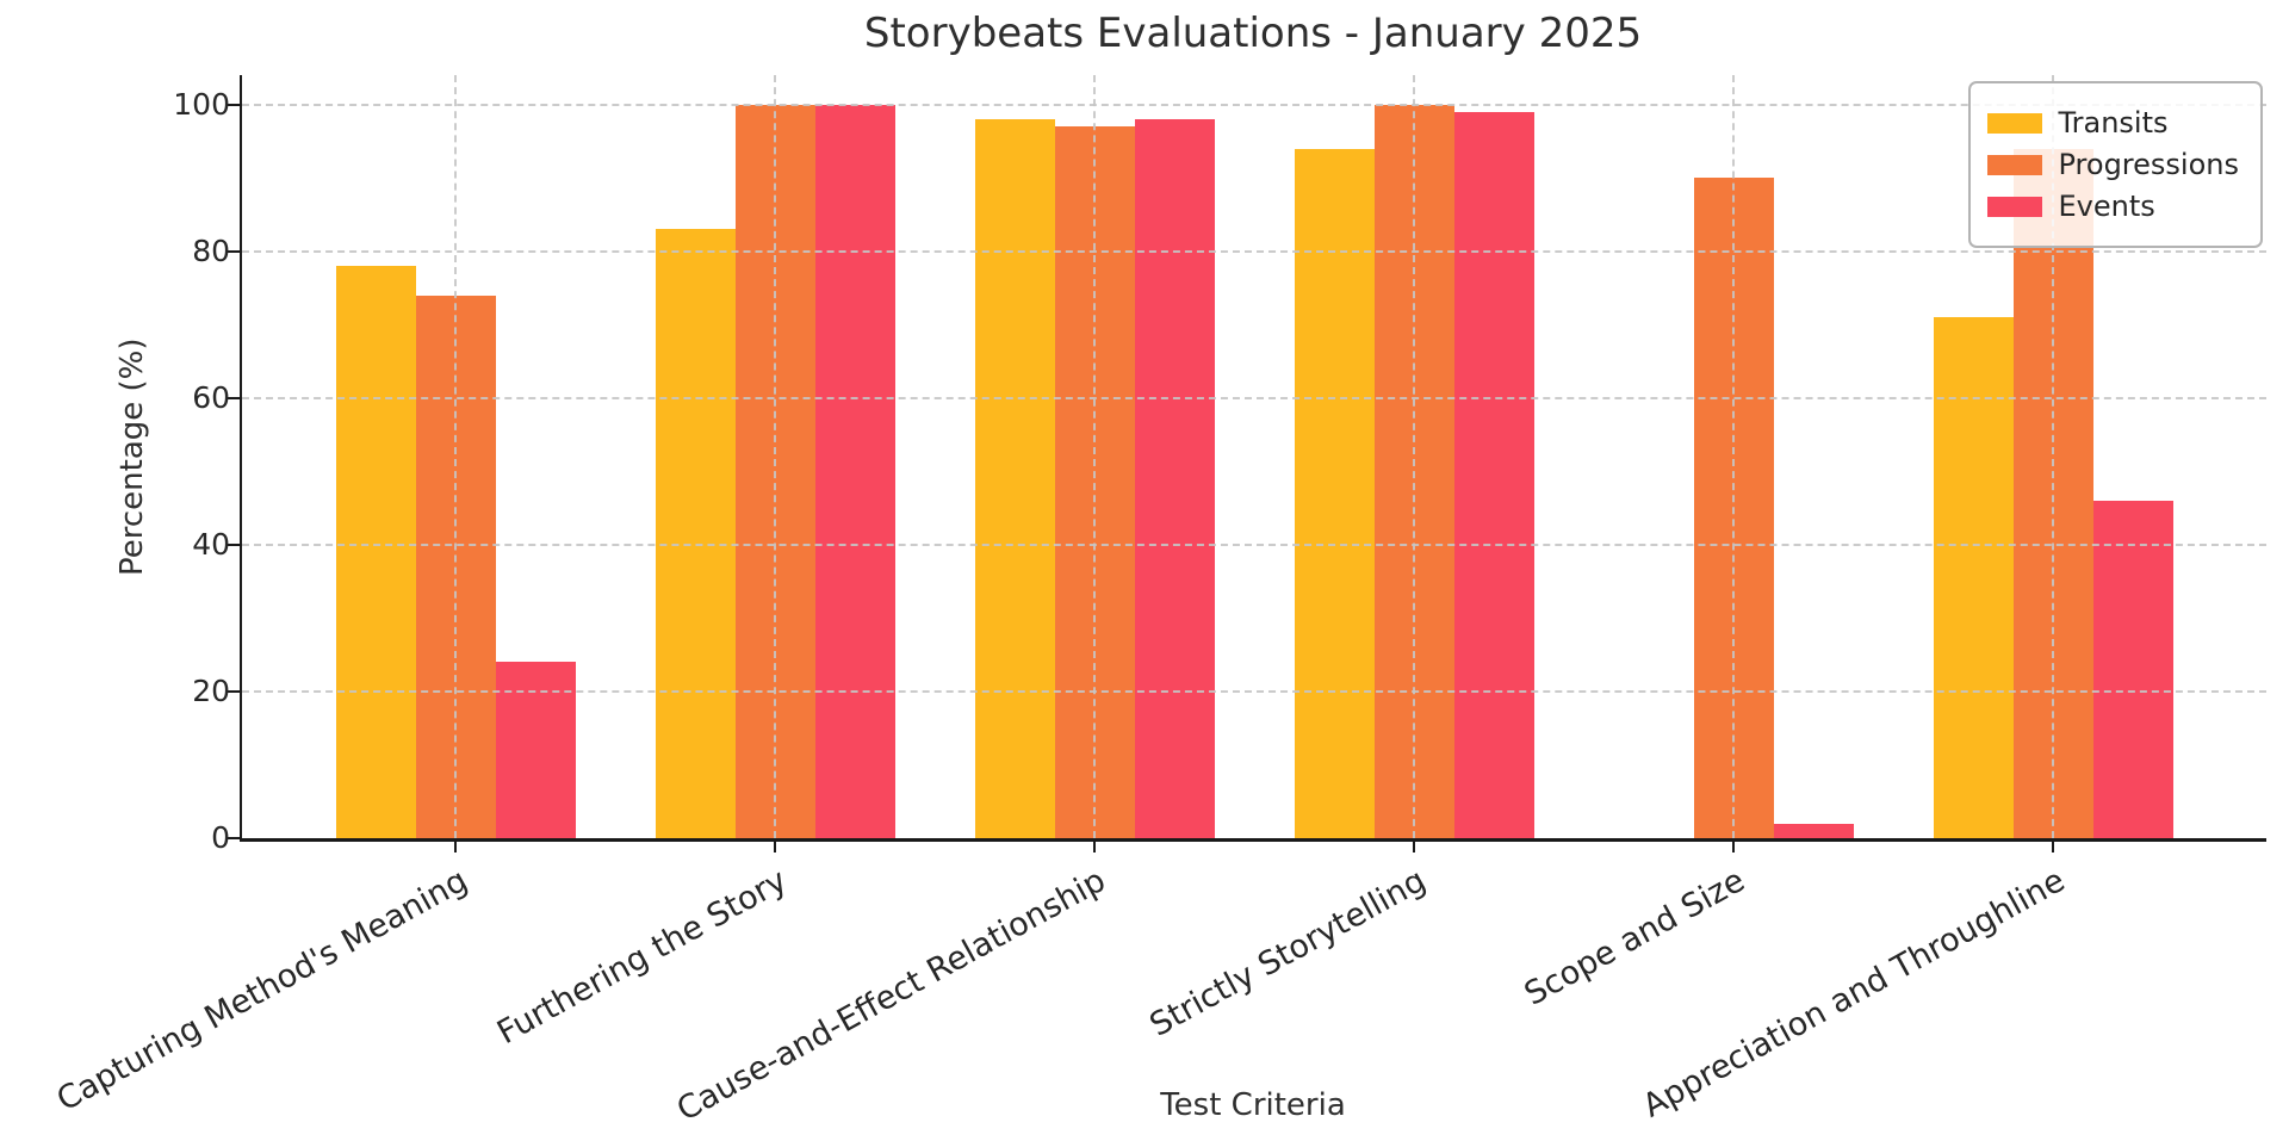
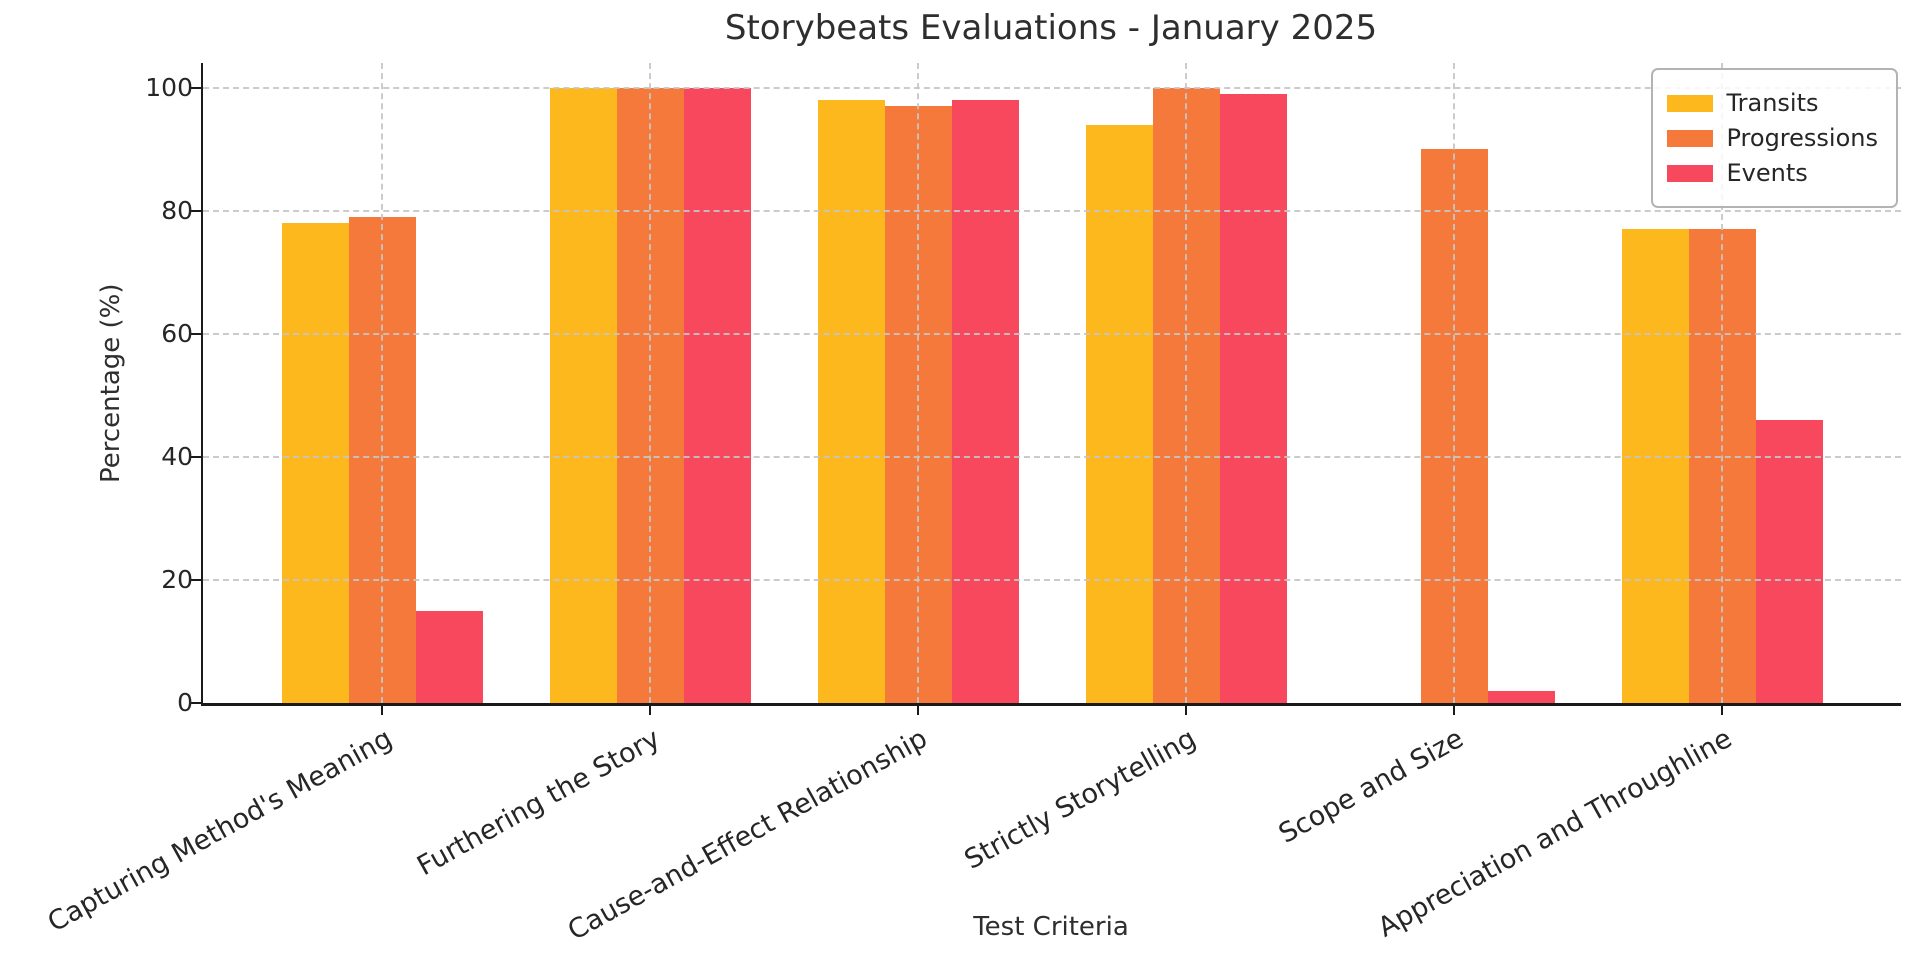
Progressions/Capturing Method's Meaning: 74 -> 79
Events/Capturing Method's Meaning: 24 -> 15
Transits/Furthering the Story: 83 -> 100
Transits/Appreciation and Throughline: 71 -> 77
Progressions/Appreciation and Throughline: 94 -> 77
